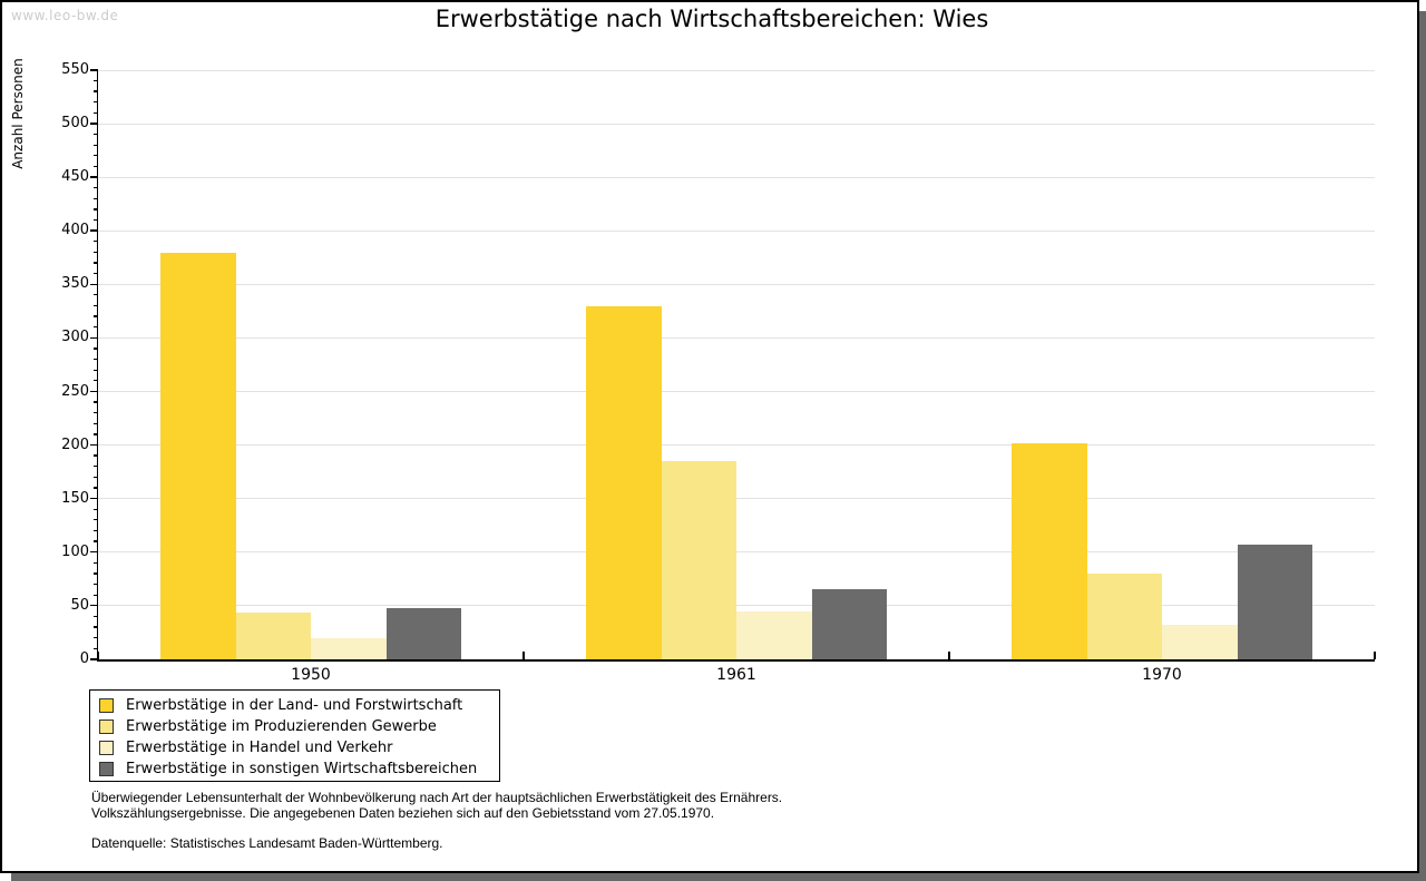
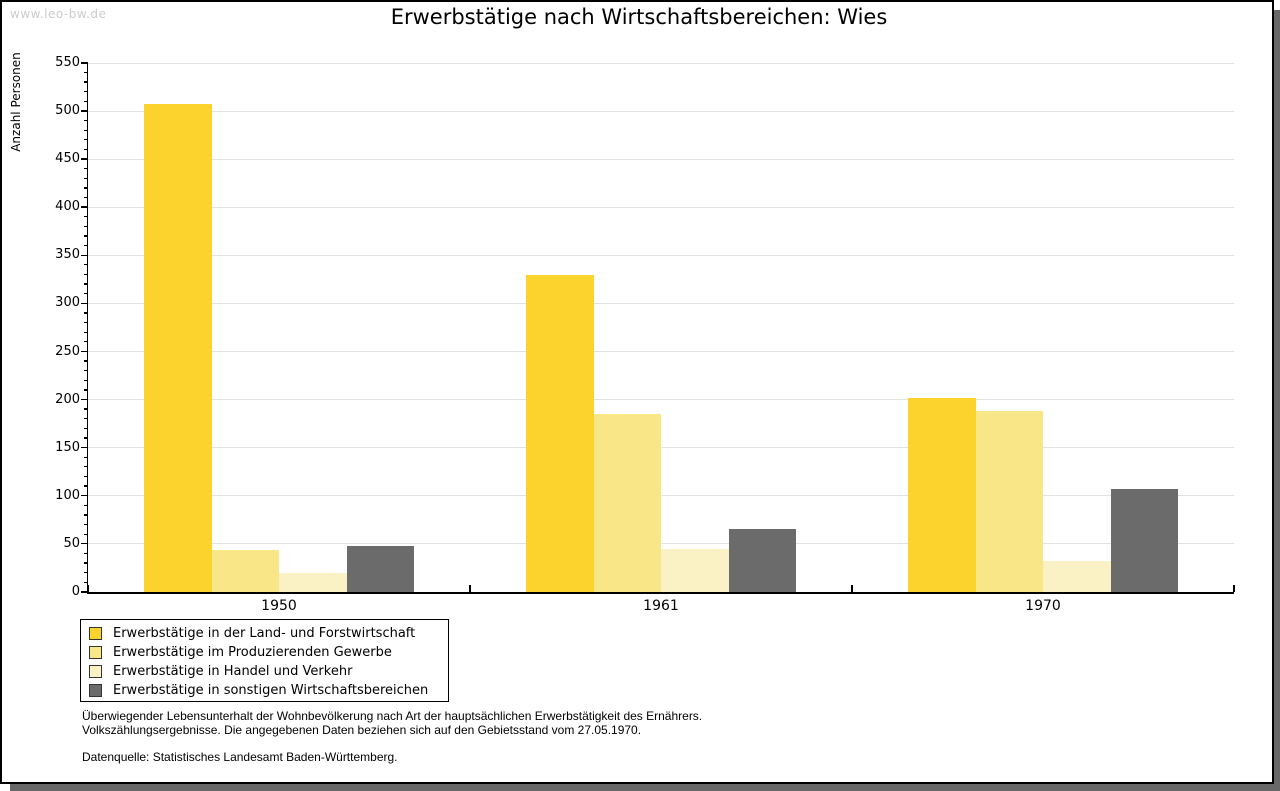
Erwerbstätige in der Land- und Forstwirtschaft/1950: 380 -> 510
Erwerbstätige im Produzierenden Gewerbe/1970: 80 -> 190
